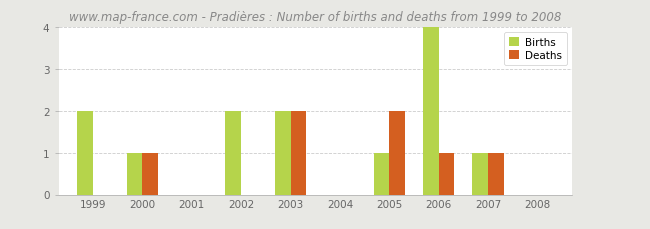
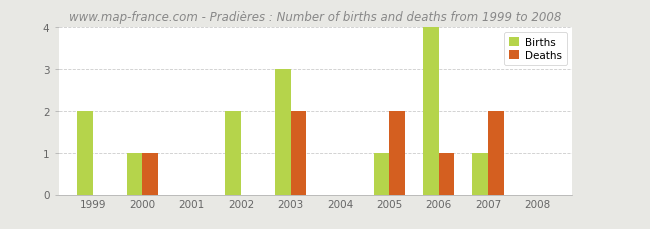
Births/2003: 2 -> 3
Deaths/2007: 1 -> 2
